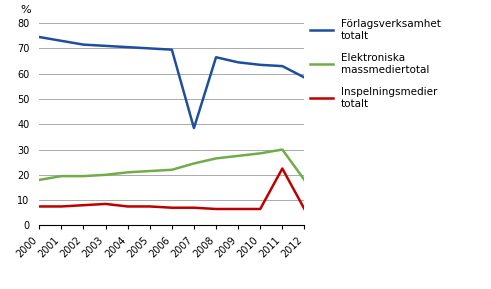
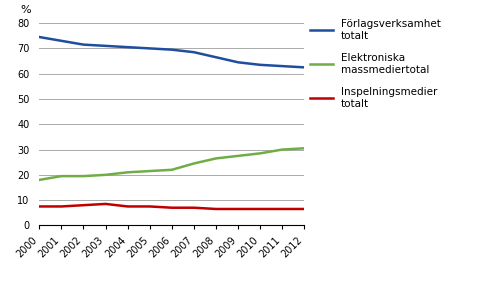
Förlagsverksamhet totalt/2007: 38.5 -> 68.5
Inspelningsmedier totalt/2011: 22.5 -> 6.5
Förlagsverksamhet totalt/2012: 58.5 -> 62.5
Elektroniska massmediertotal/2012: 18.0 -> 30.5
